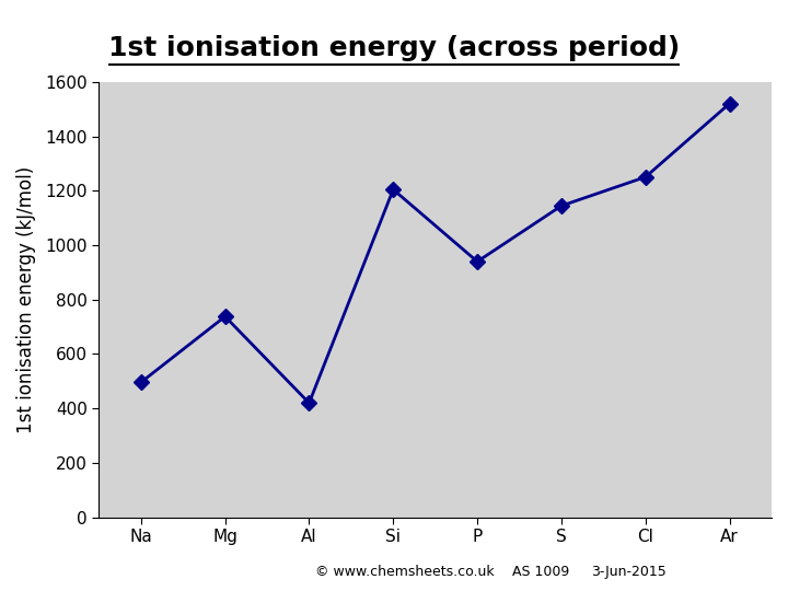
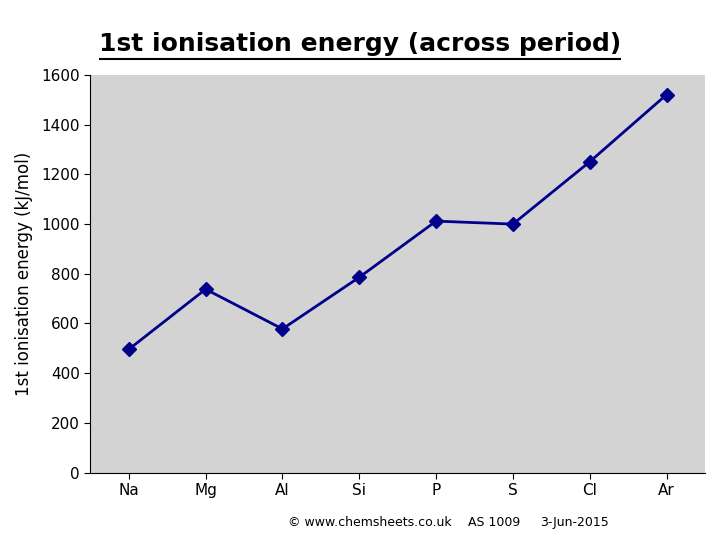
Al: 420 -> 578
Si: 1205 -> 786
P: 940 -> 1012
S: 1145 -> 1000
